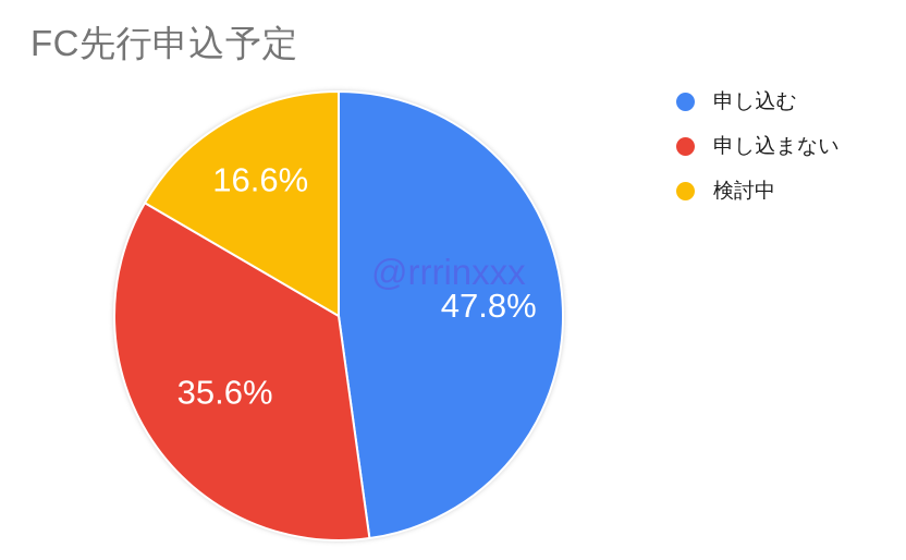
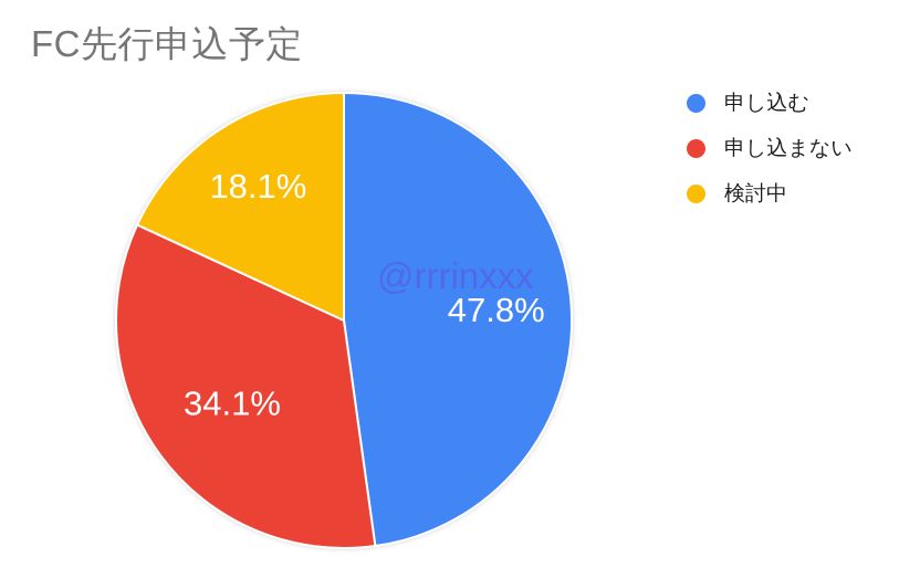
申し込まない: 35.6% -> 34.1%
検討中: 16.6% -> 18.1%
